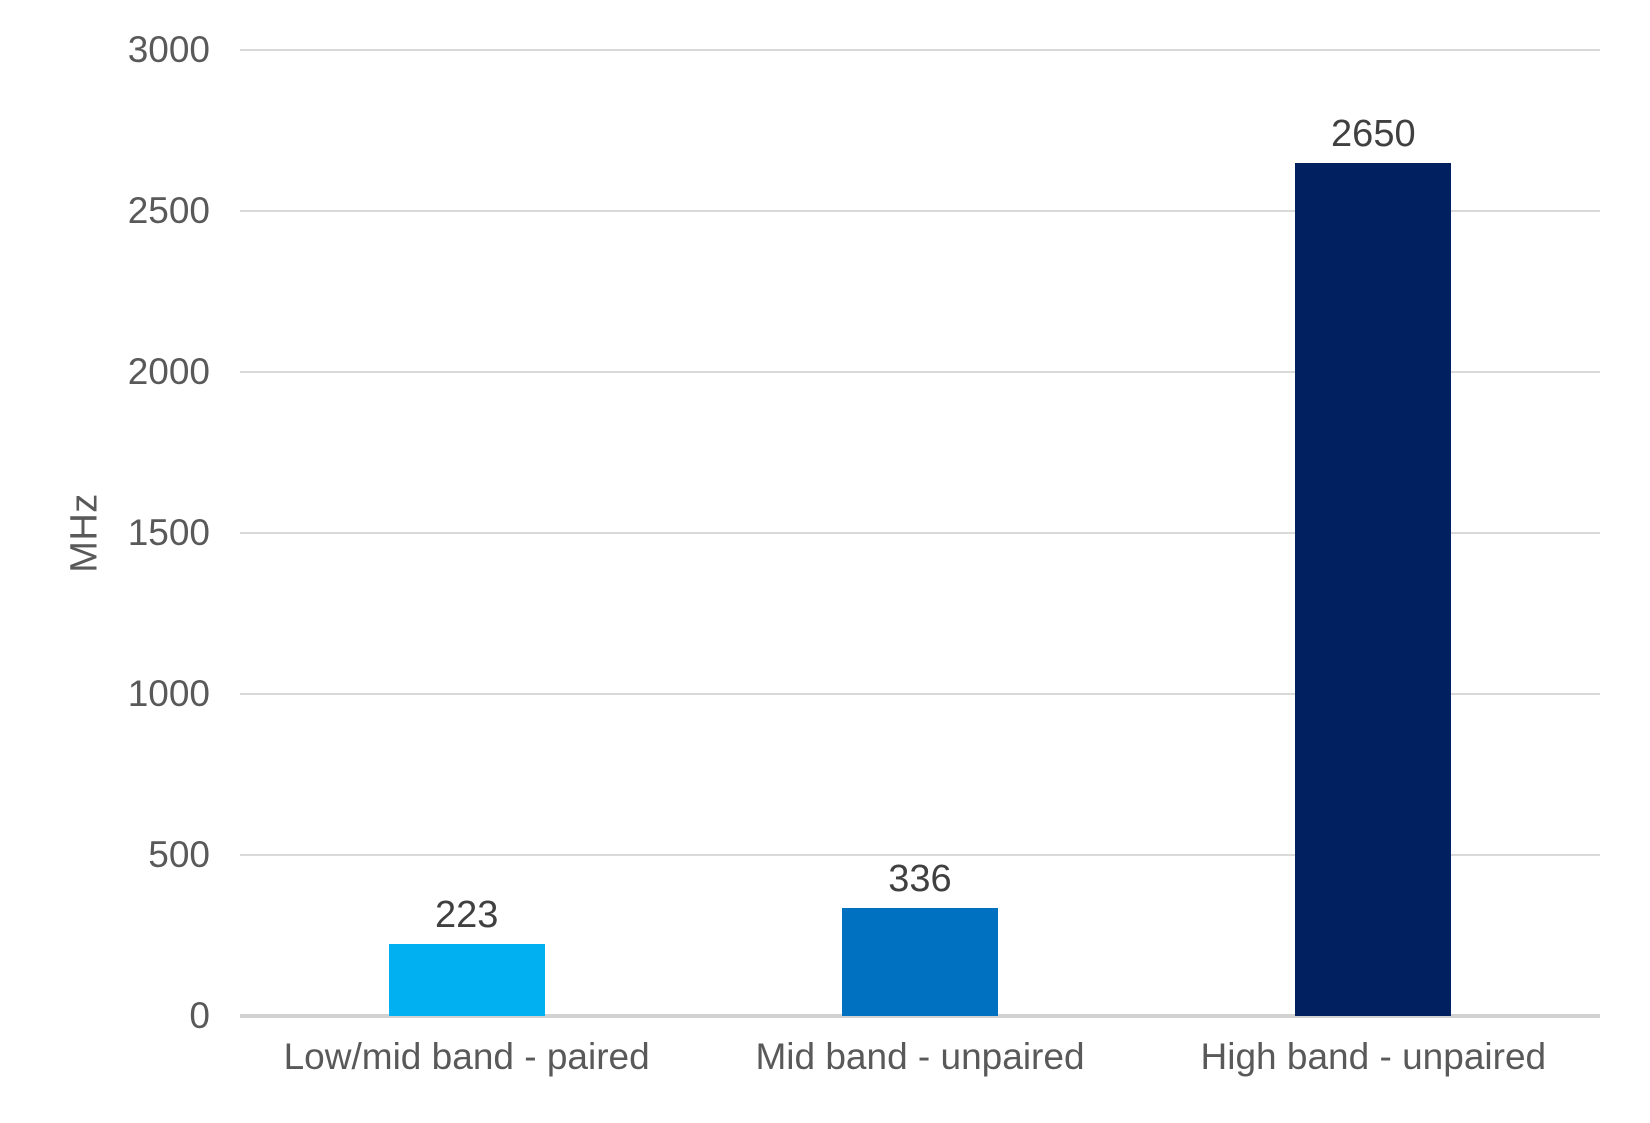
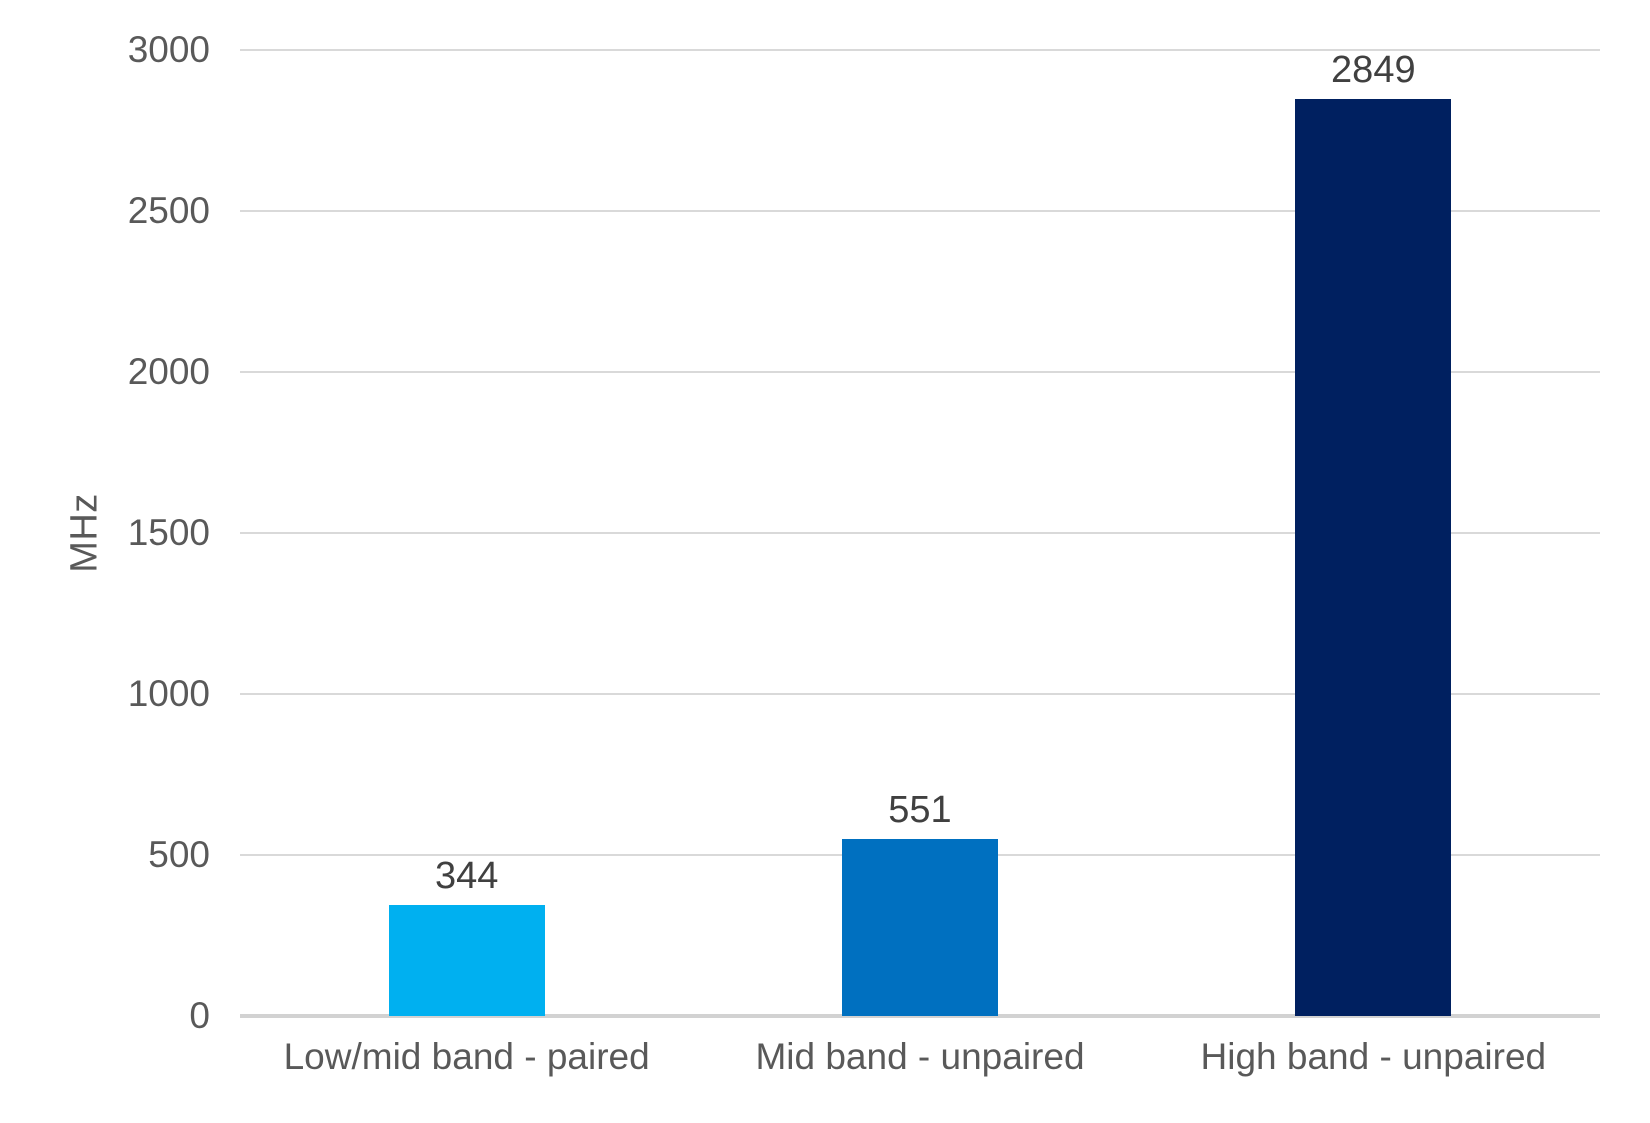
Low/mid band - paired: 223 -> 344
Mid band - unpaired: 336 -> 551
High band - unpaired: 2650 -> 2849
